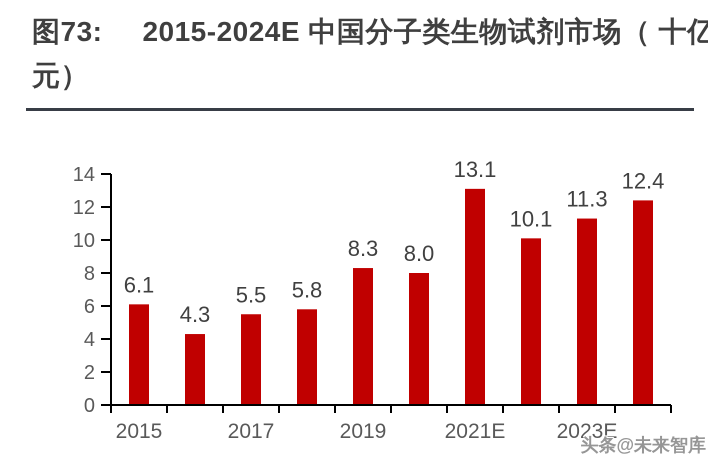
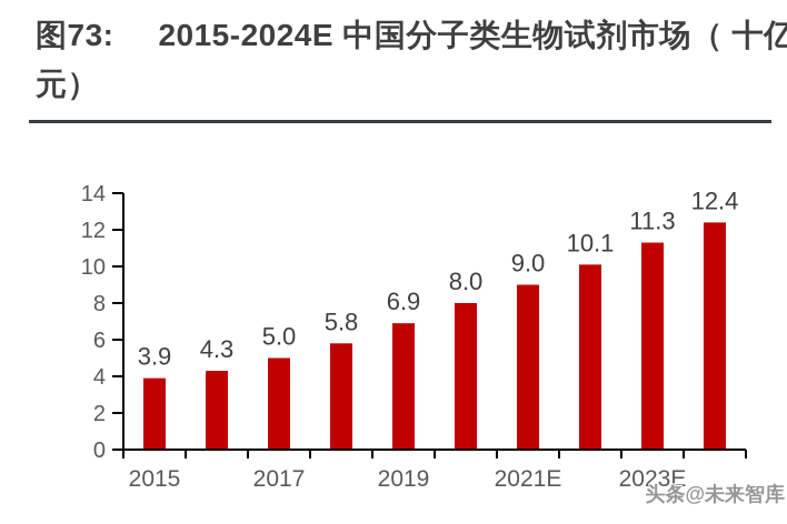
2015: 6.1 -> 3.9
2017: 5.5 -> 5.0
2019: 8.3 -> 6.9
2021E: 13.1 -> 9.0
